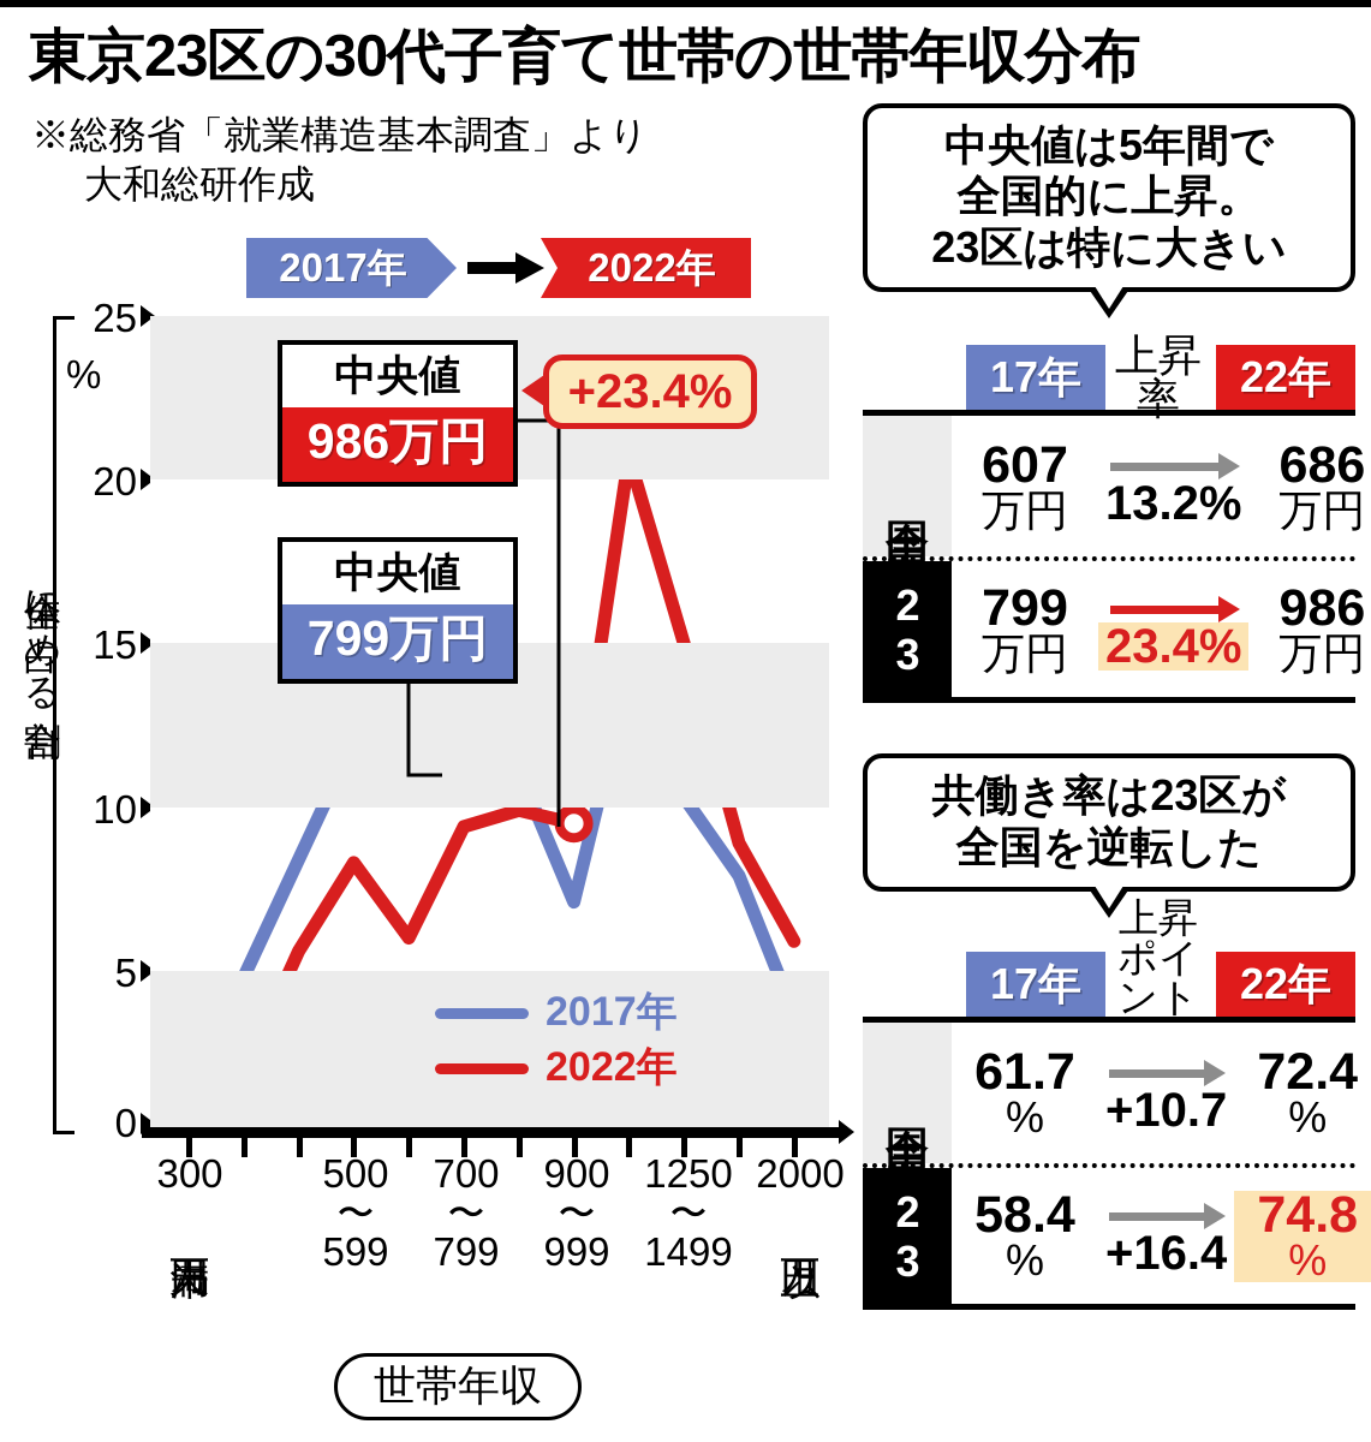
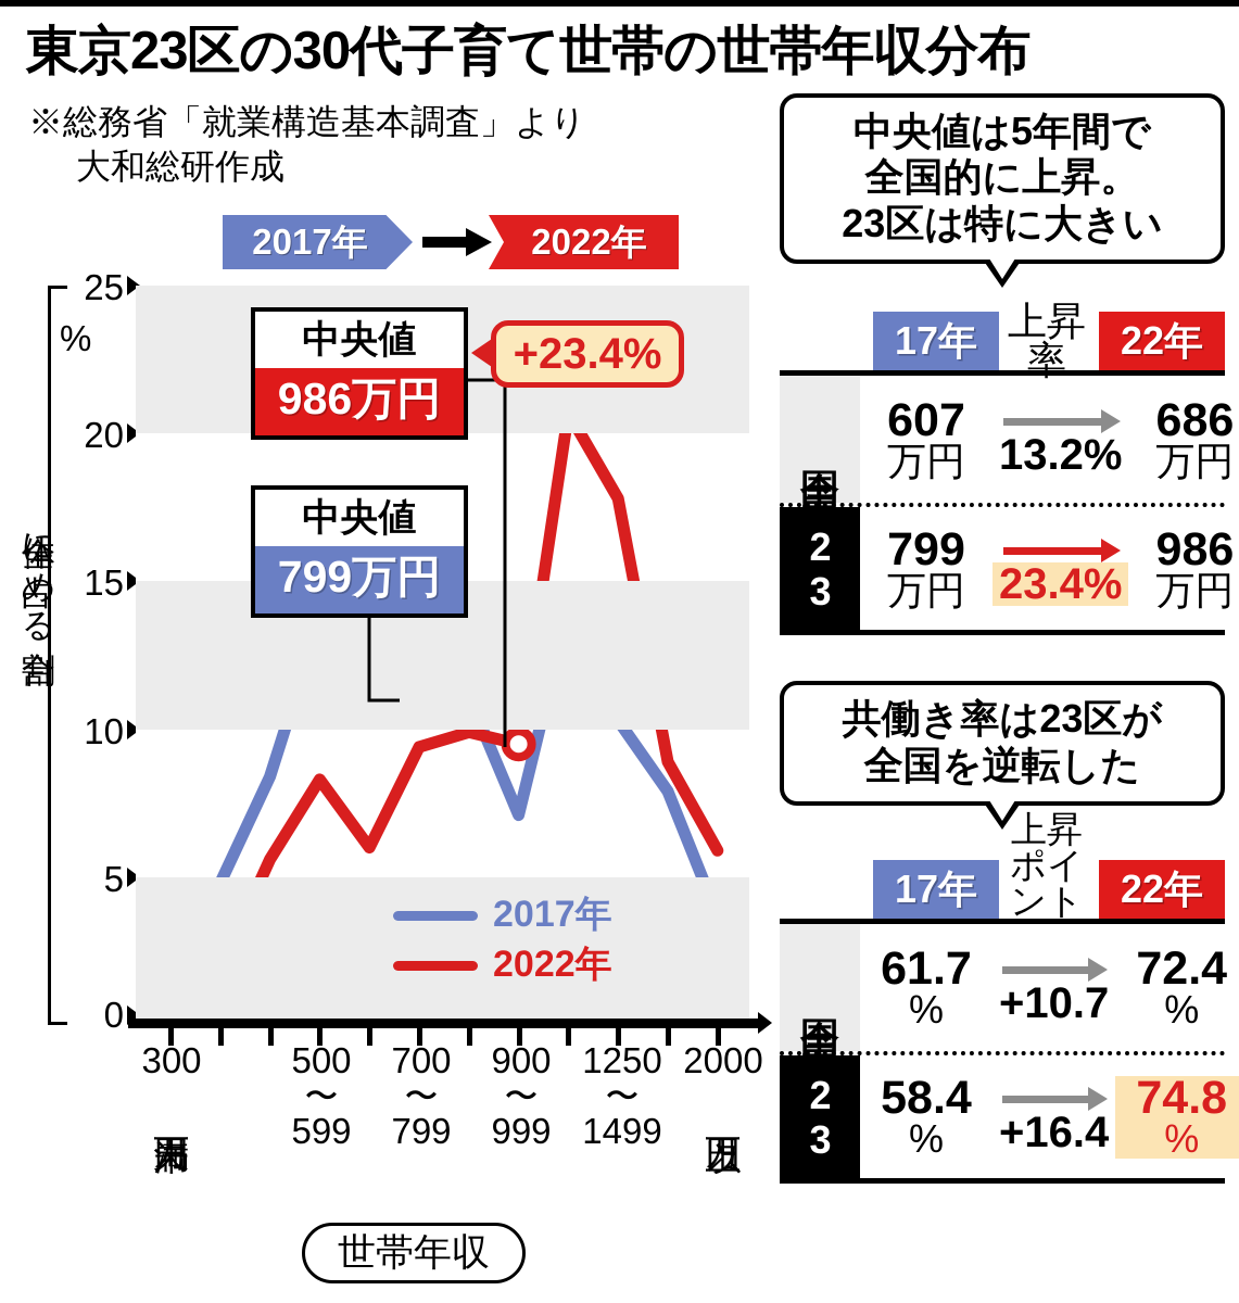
2017年/500〜599: 12.0 -> 13.7
2022年/1250〜1499: 15.0 -> 17.8
